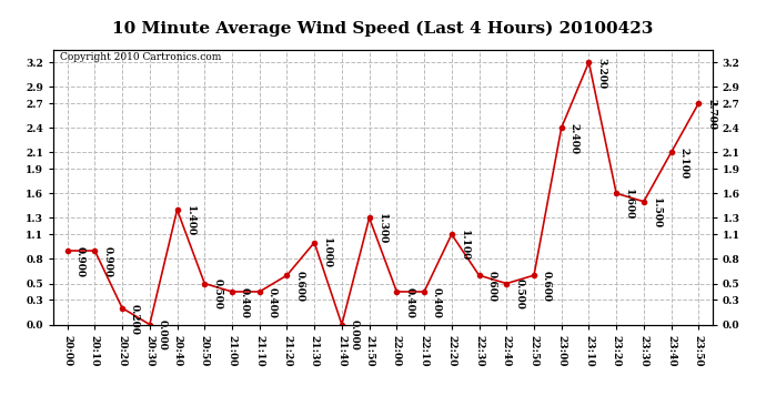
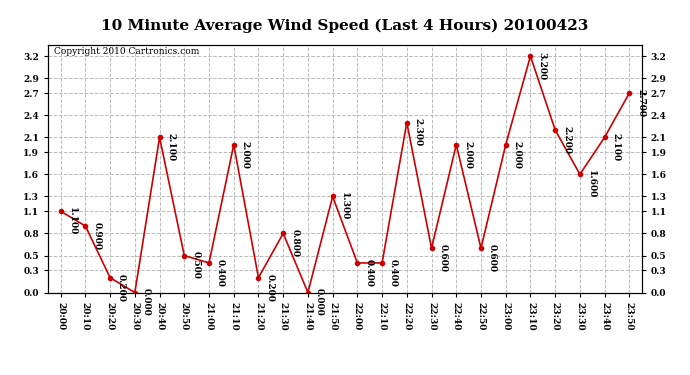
20:00: 0.900 -> 1.100
20:40: 1.400 -> 2.100
21:10: 0.400 -> 2.000
21:20: 0.600 -> 0.200
21:30: 1.000 -> 0.800
22:20: 1.100 -> 2.300
22:40: 0.500 -> 2.000
23:00: 2.400 -> 2.000
23:20: 1.600 -> 2.200
23:30: 1.500 -> 1.600
